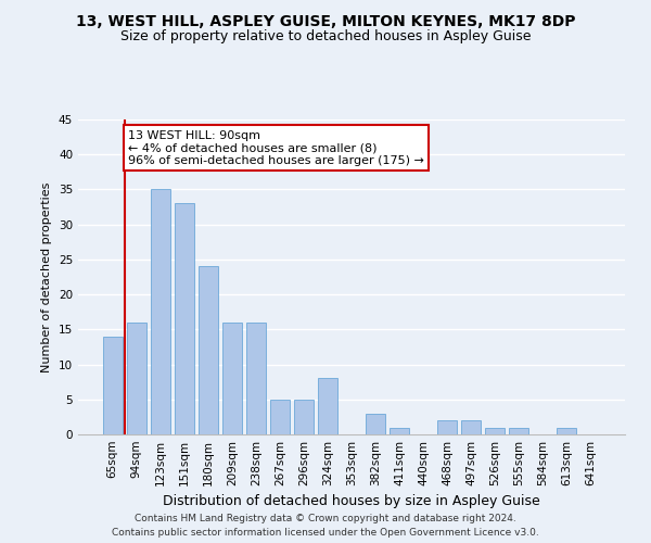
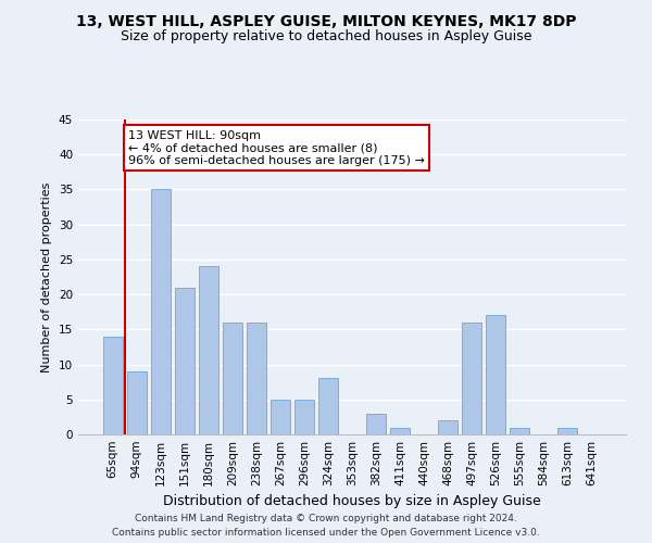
94sqm: 16 -> 9
151sqm: 33 -> 21
497sqm: 2 -> 16
526sqm: 1 -> 17
